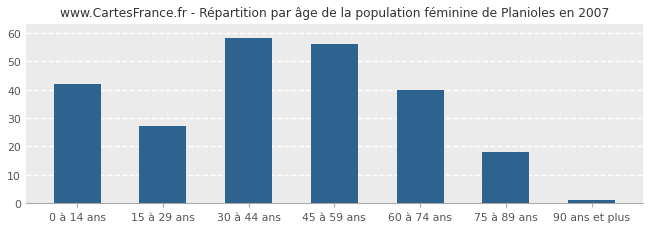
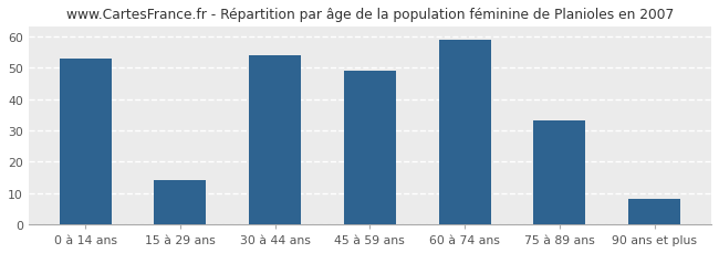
0 à 14 ans: 42 -> 53
15 à 29 ans: 27 -> 14
30 à 44 ans: 58 -> 54
45 à 59 ans: 56 -> 49
60 à 74 ans: 40 -> 59
75 à 89 ans: 18 -> 33
90 ans et plus: 1 -> 8
